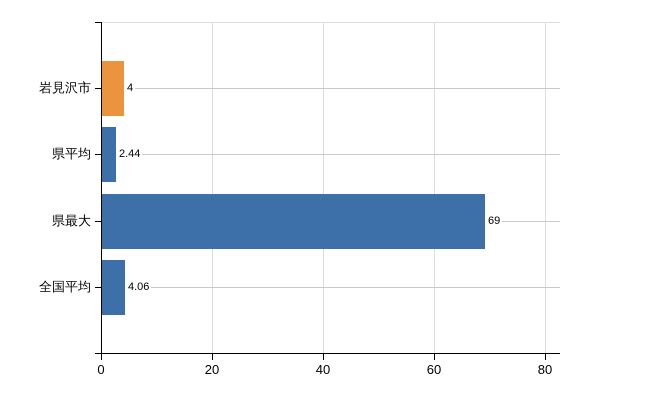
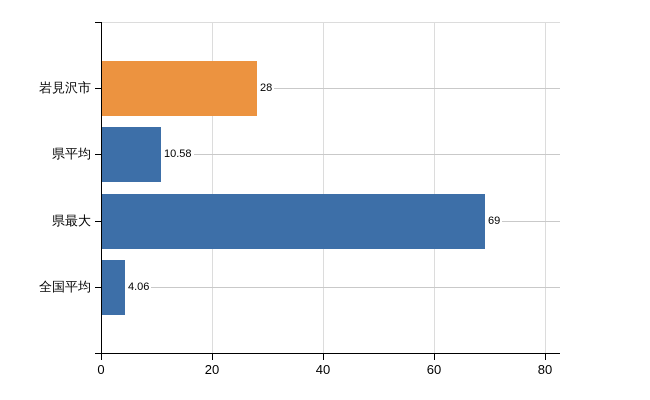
岩見沢市: 4 -> 28
県平均: 2.44 -> 10.58
